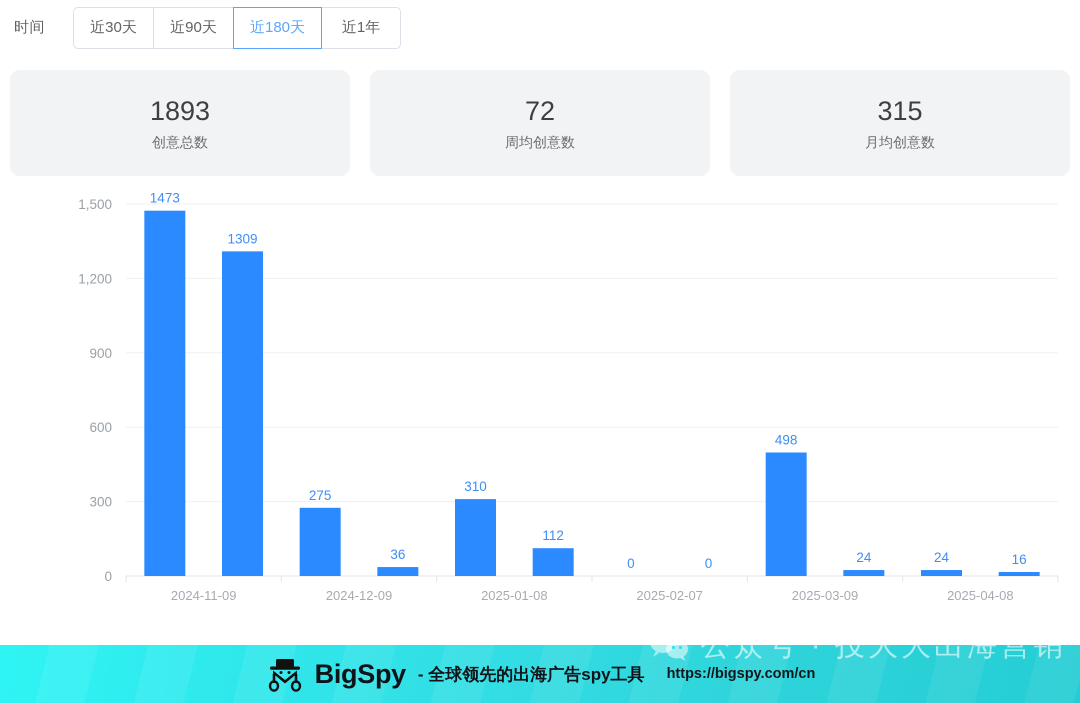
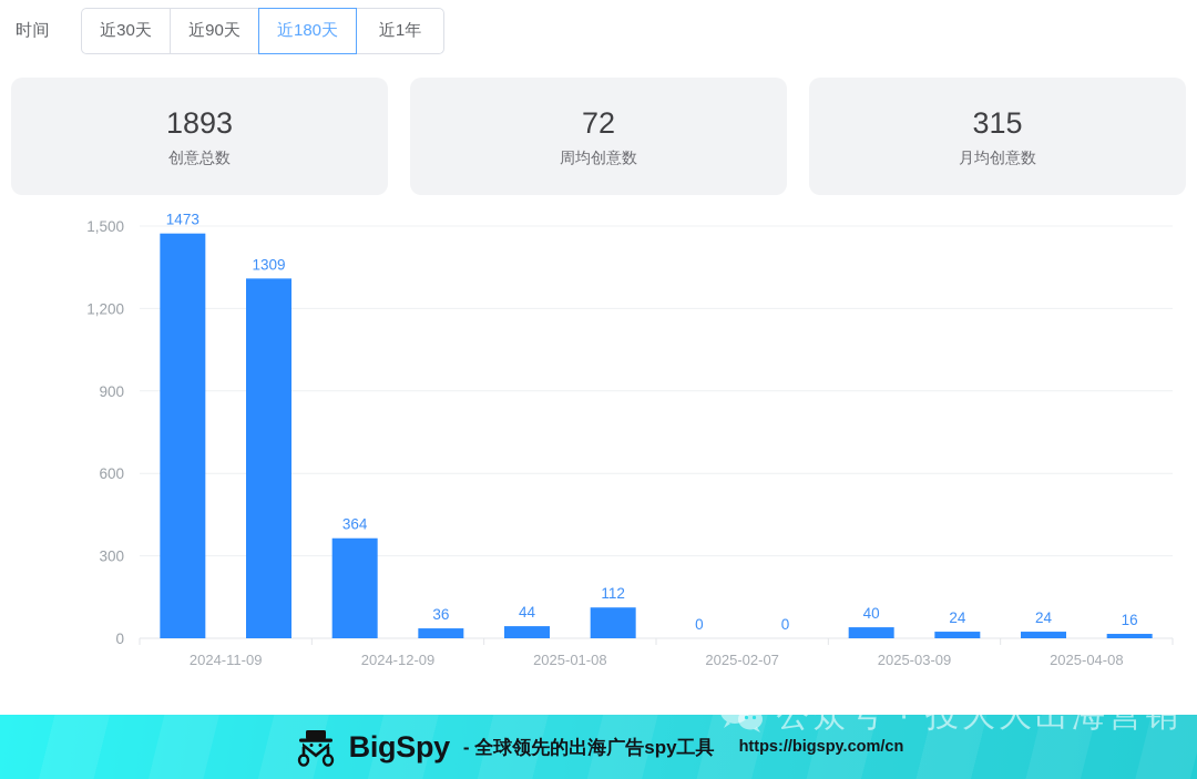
2024-12-09: 275 -> 364
2025-01-08: 310 -> 44
2025-03-09: 498 -> 40
